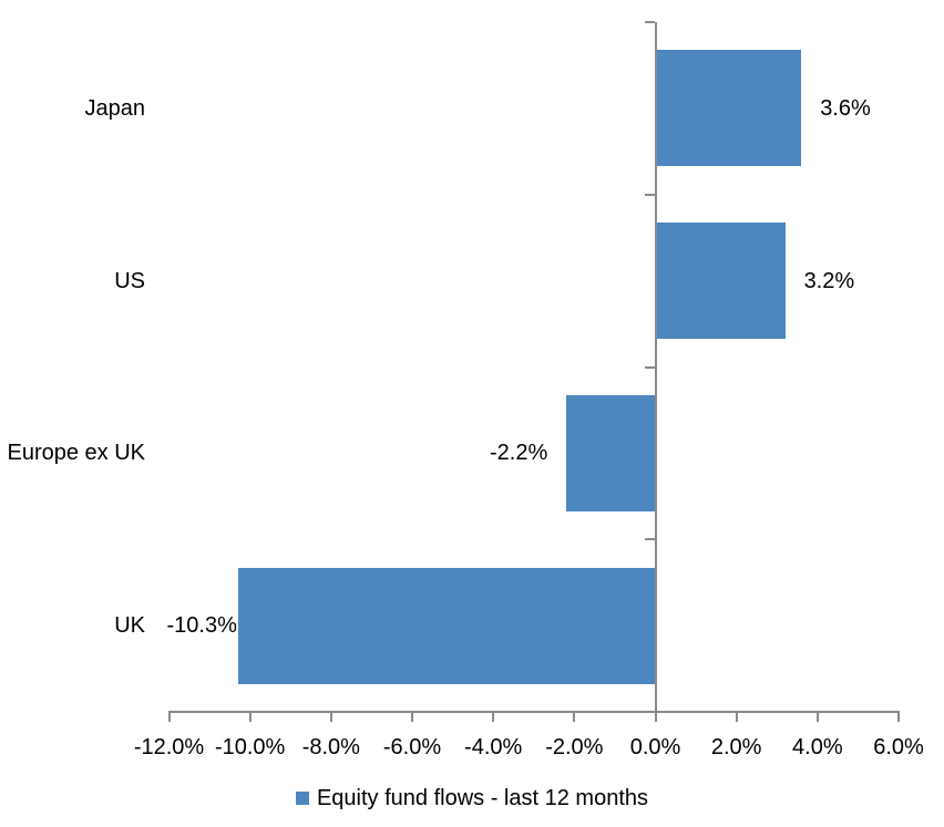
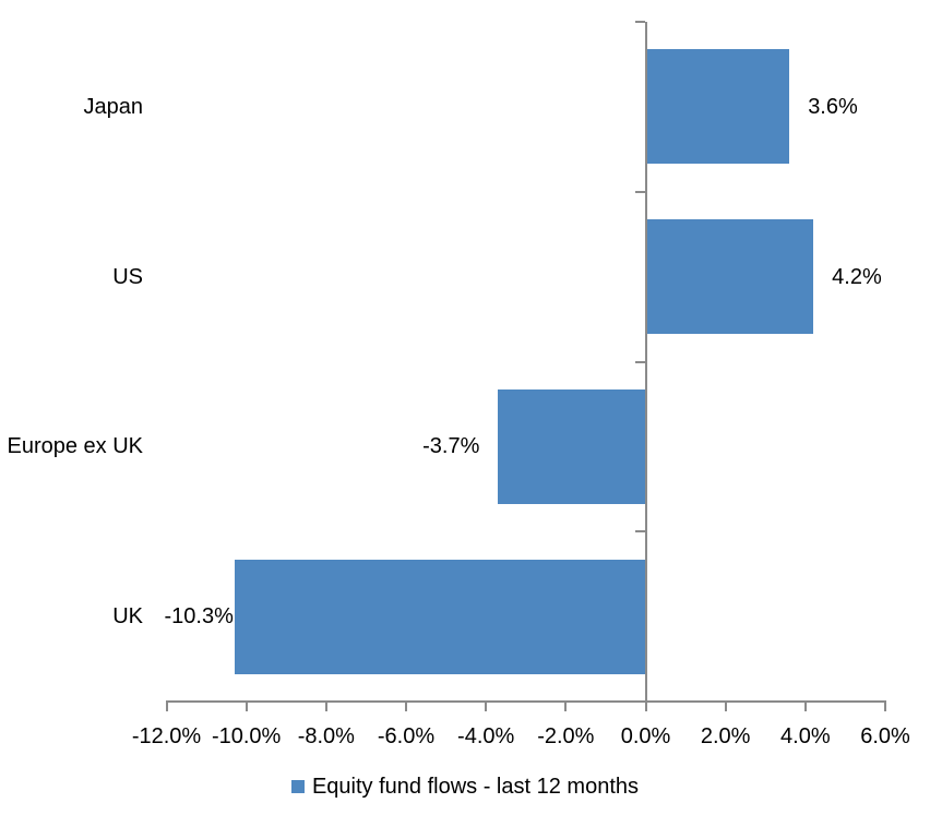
US: 3.2% -> 4.2%
Europe ex UK: -2.2% -> -3.7%
